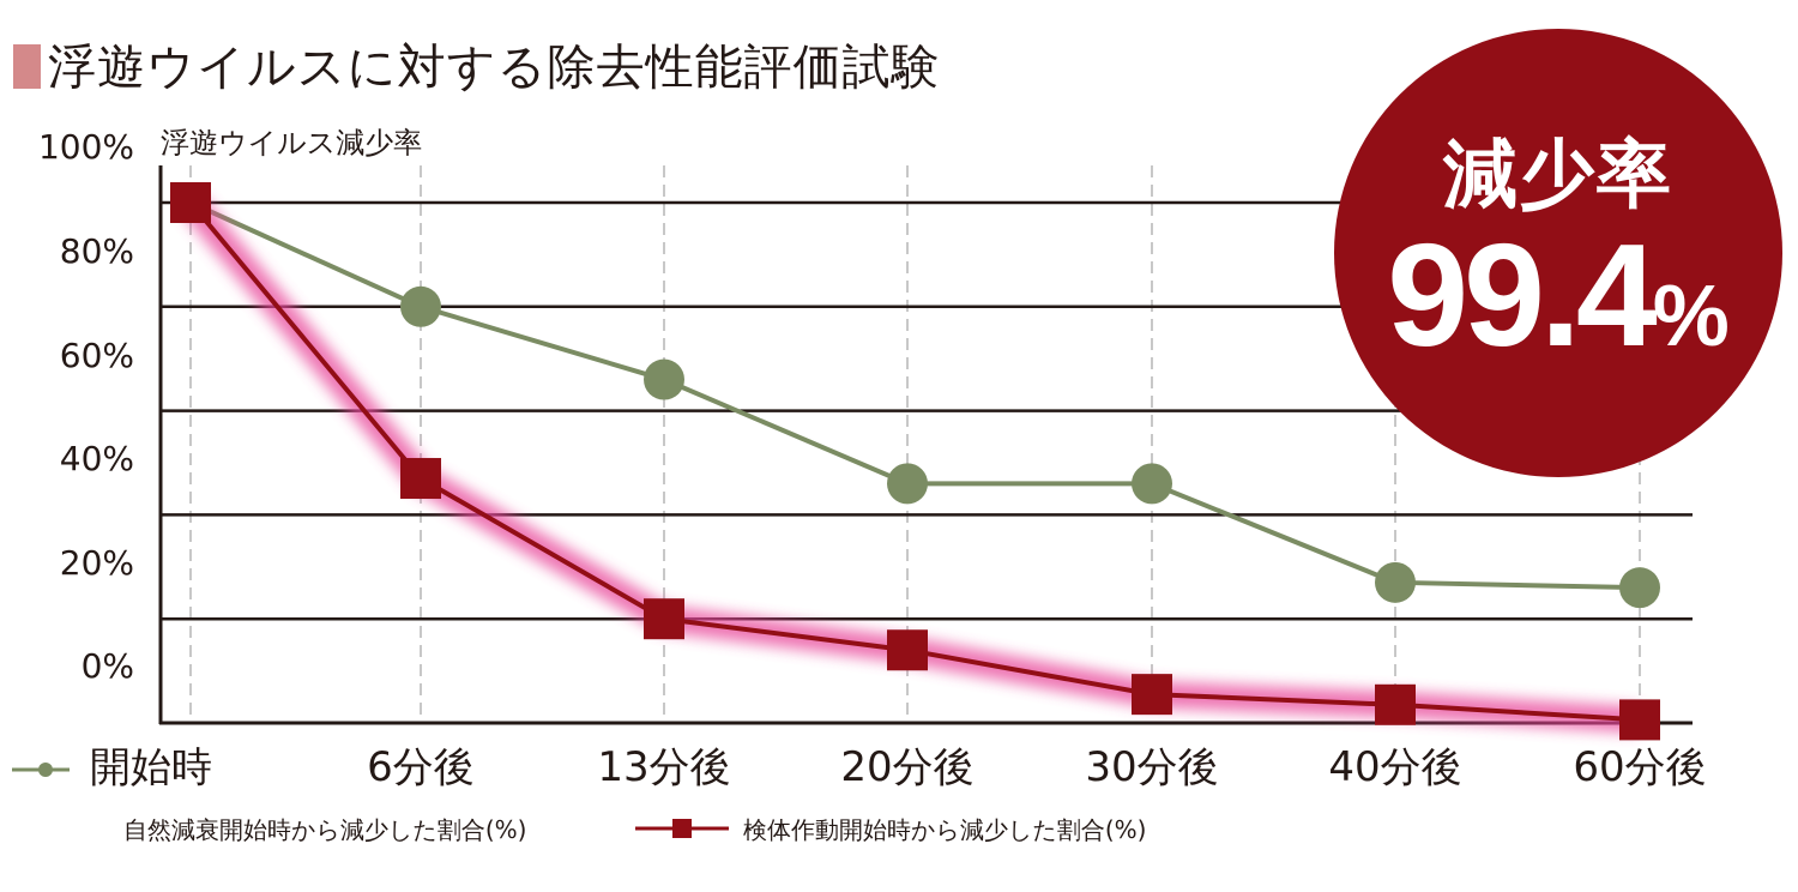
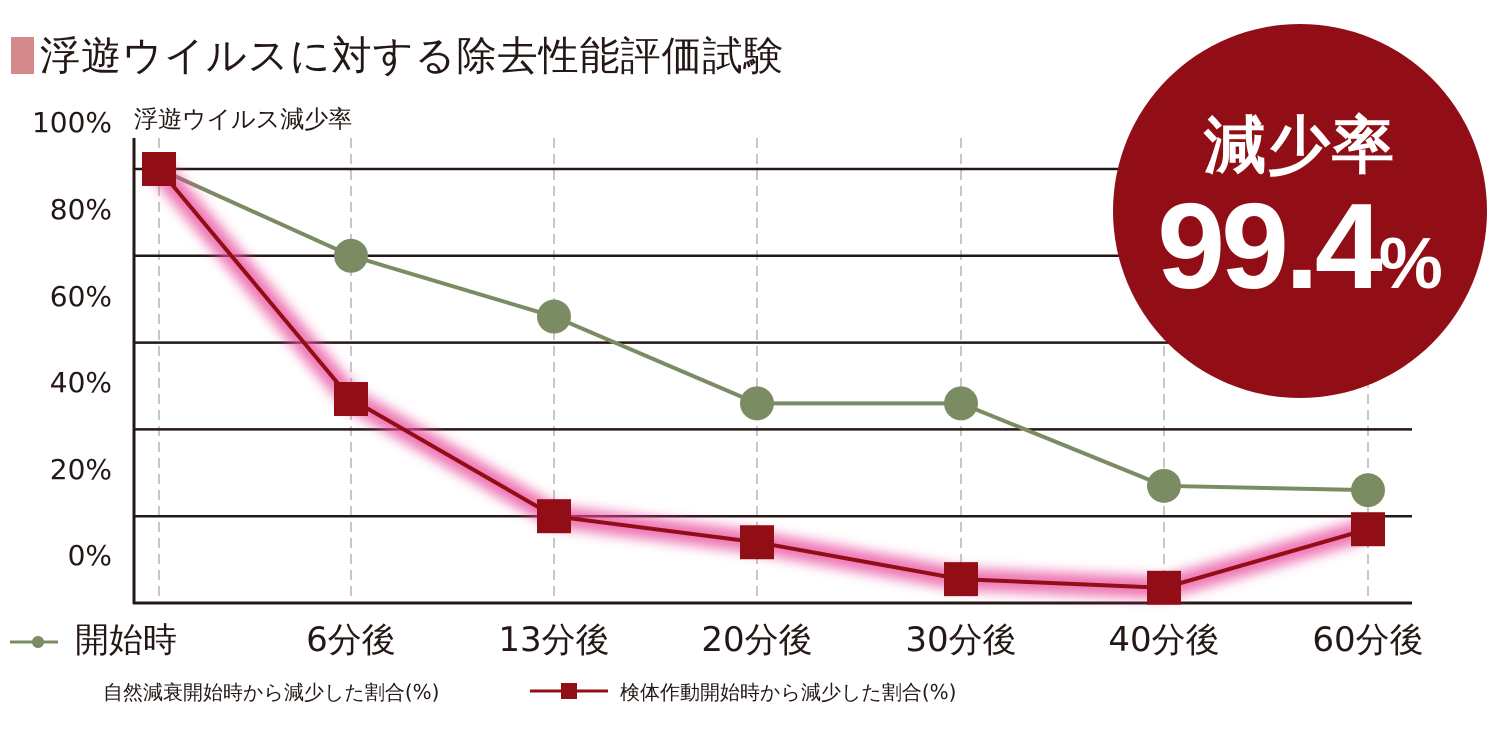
検体作動開始時から減少した割合(%)/60分後: 1% -> 17%
